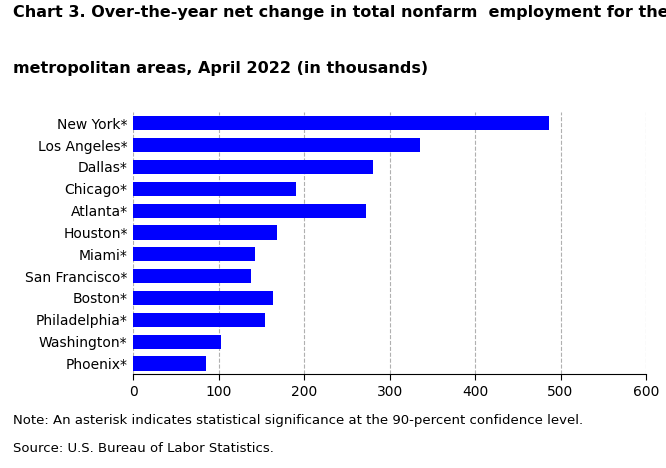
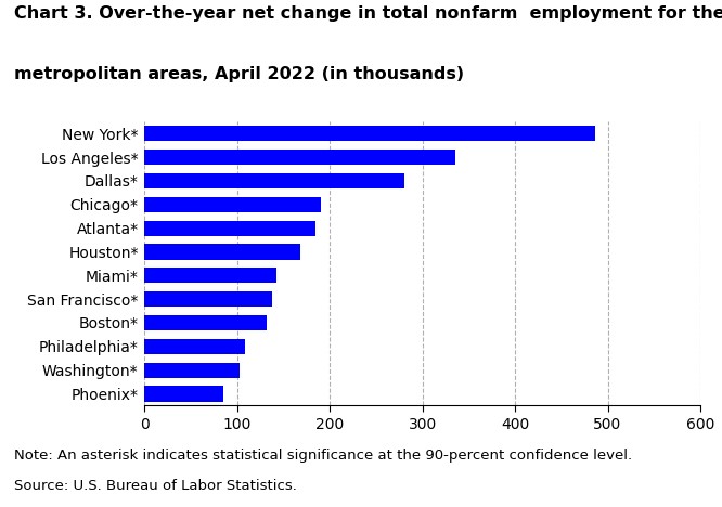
Atlanta*: 272 -> 185
Boston*: 164 -> 132
Philadelphia*: 154 -> 108
